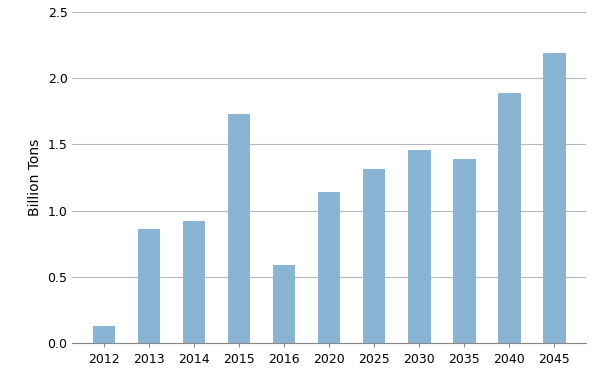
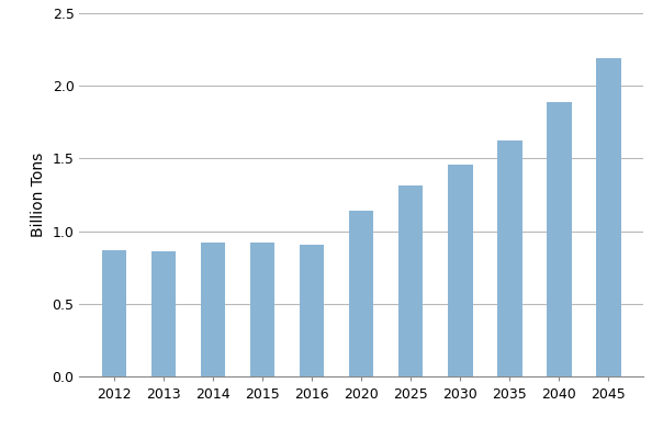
2012: 0.13 -> 0.87
2015: 1.73 -> 0.92
2016: 0.59 -> 0.91
2035: 1.39 -> 1.62
